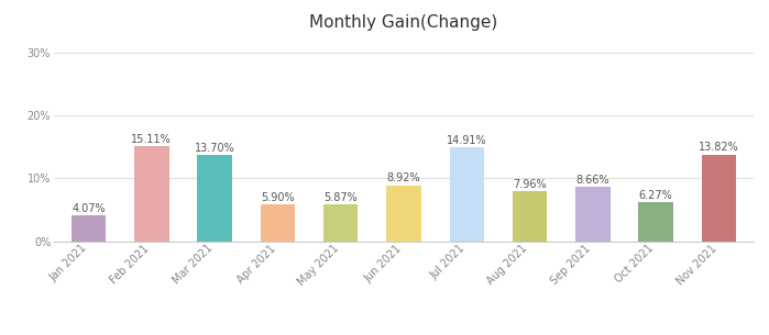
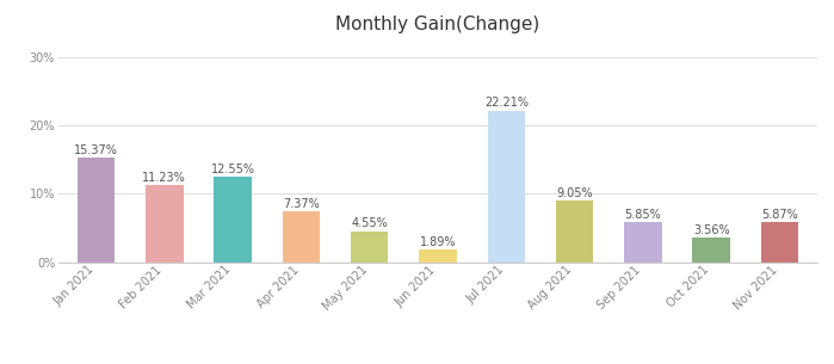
Jan 2021: 4.07% -> 15.37%
Feb 2021: 15.11% -> 11.23%
Mar 2021: 13.70% -> 12.55%
Apr 2021: 5.90% -> 7.37%
May 2021: 5.87% -> 4.55%
Jun 2021: 8.92% -> 1.89%
Jul 2021: 14.91% -> 22.21%
Aug 2021: 7.96% -> 9.05%
Sep 2021: 8.66% -> 5.85%
Oct 2021: 6.27% -> 3.56%
Nov 2021: 13.82% -> 5.87%
